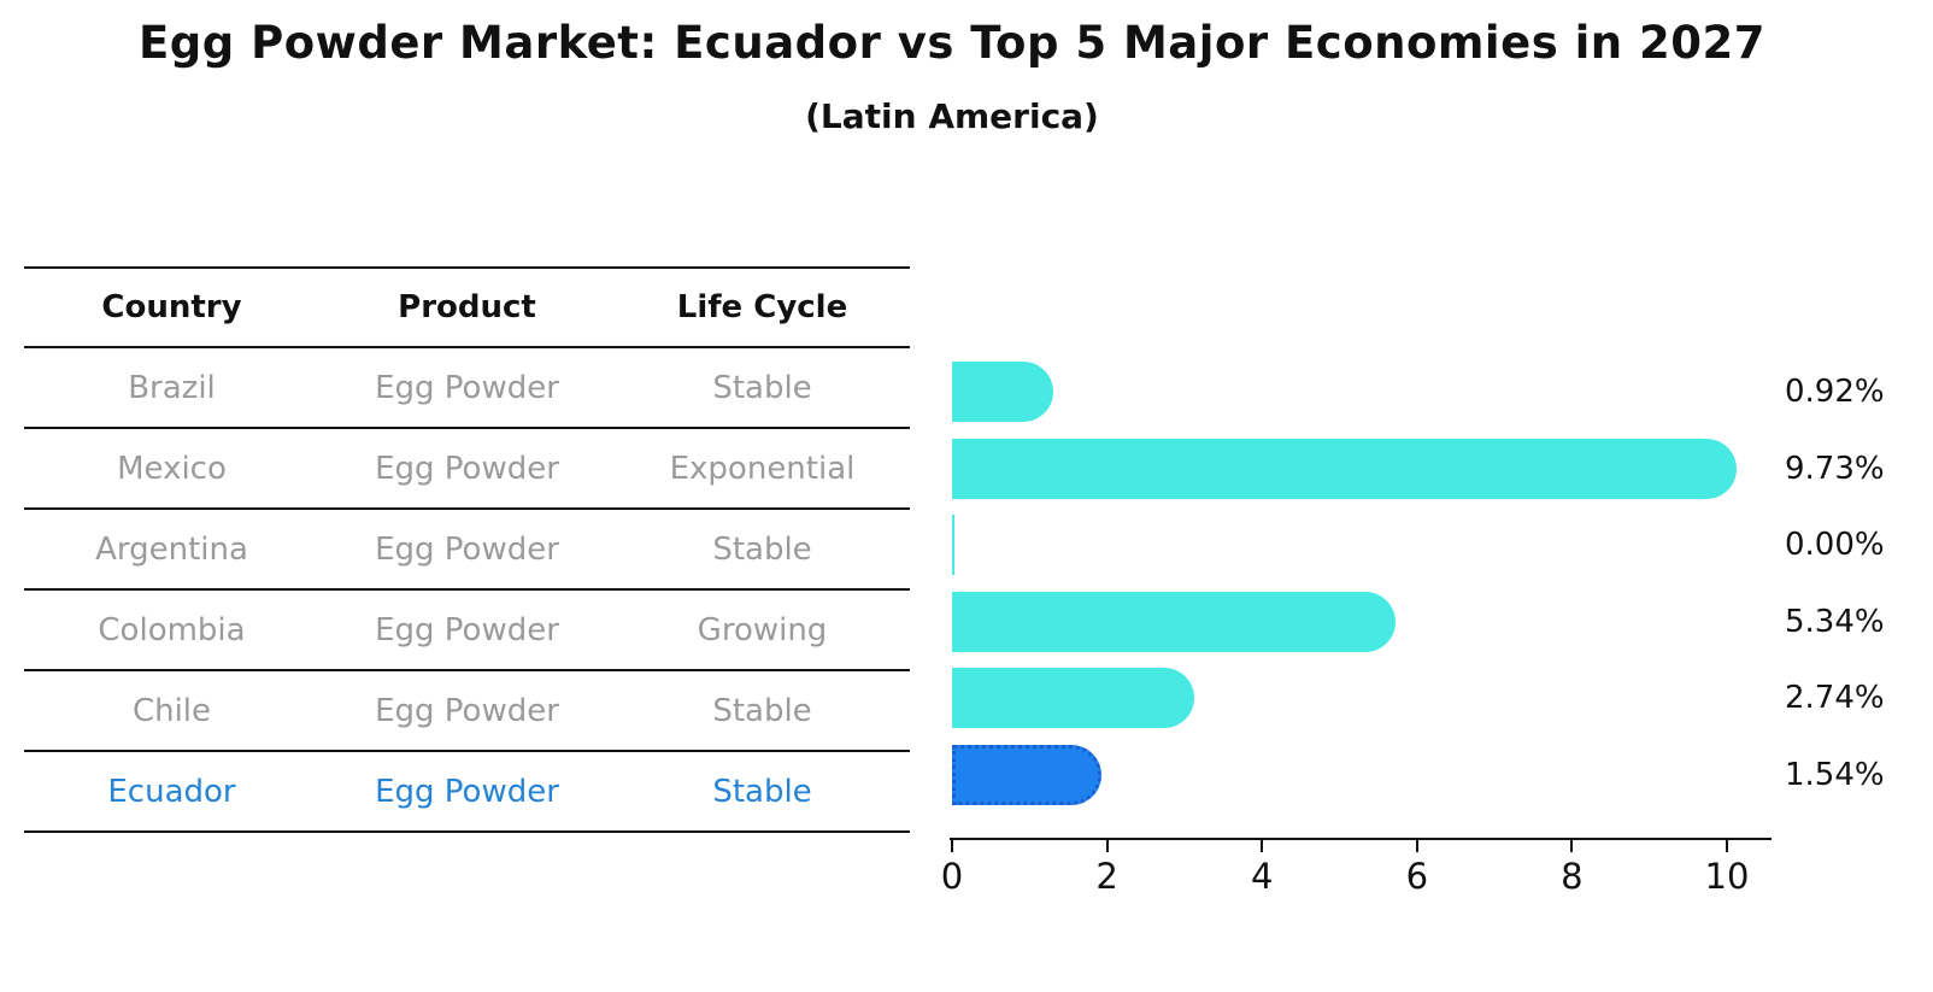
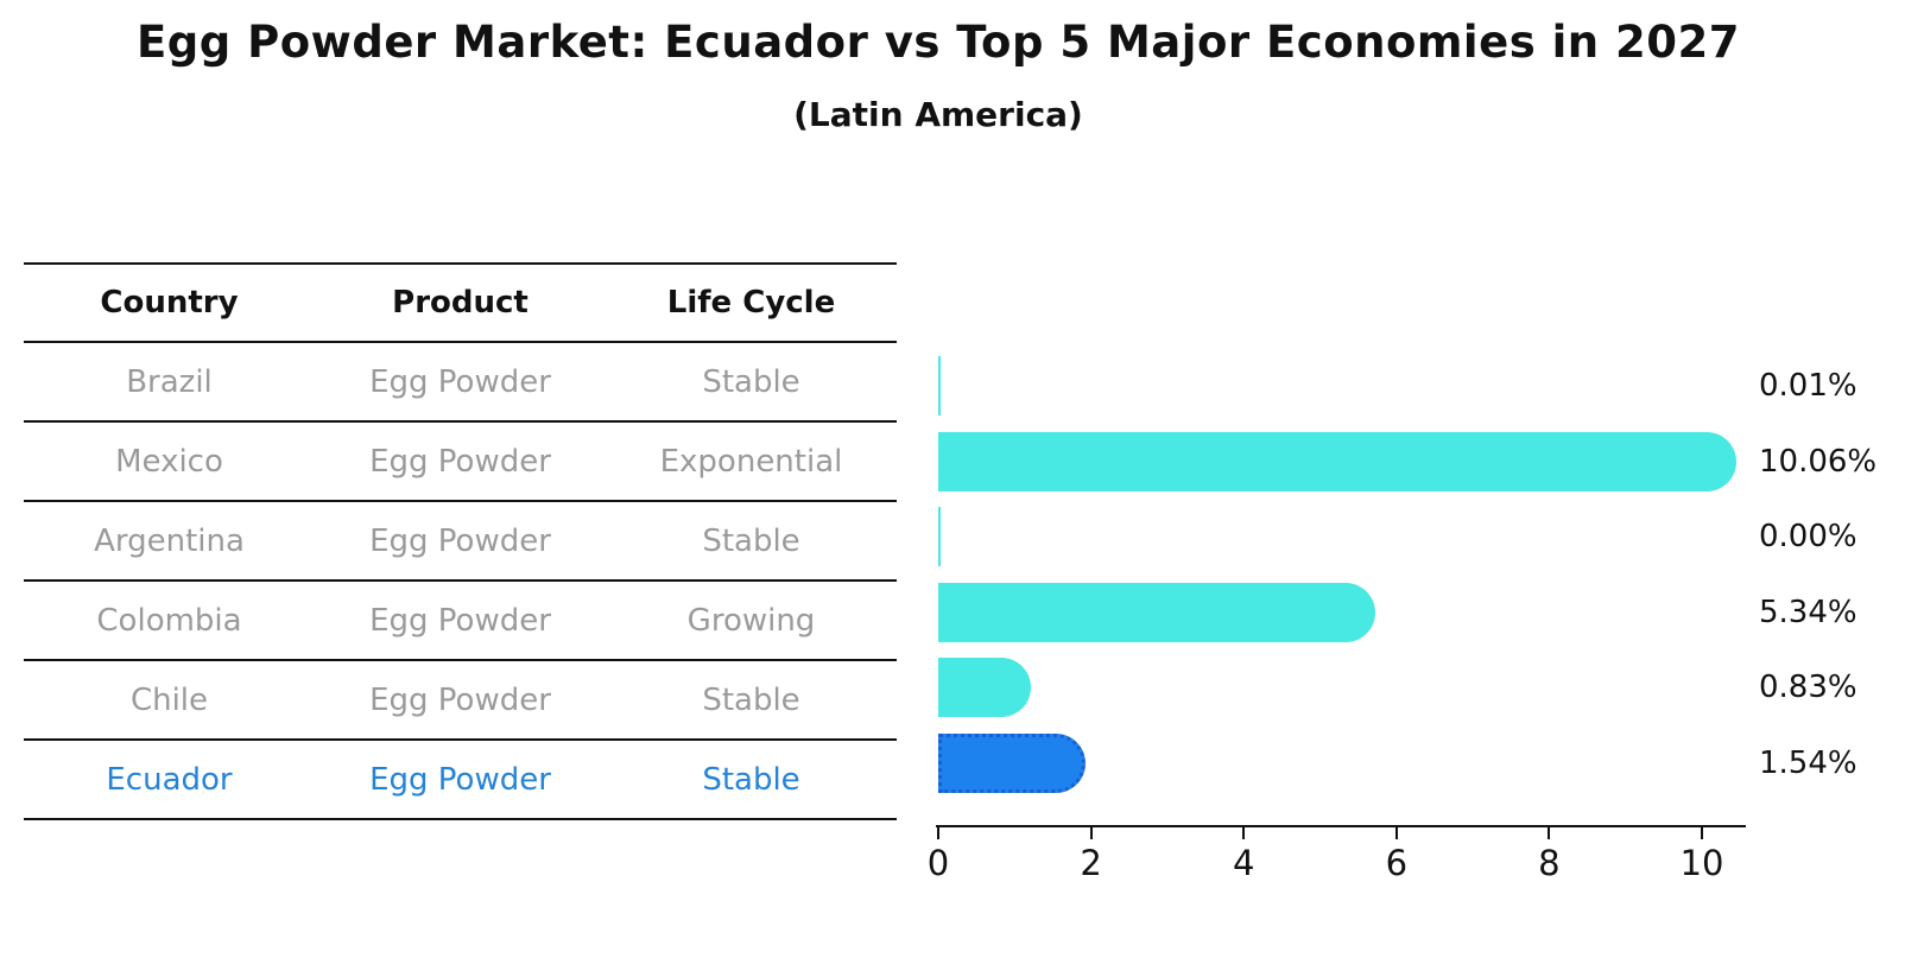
Brazil: 0.92% -> 0.01%
Mexico: 9.73% -> 10.06%
Chile: 2.74% -> 0.83%
